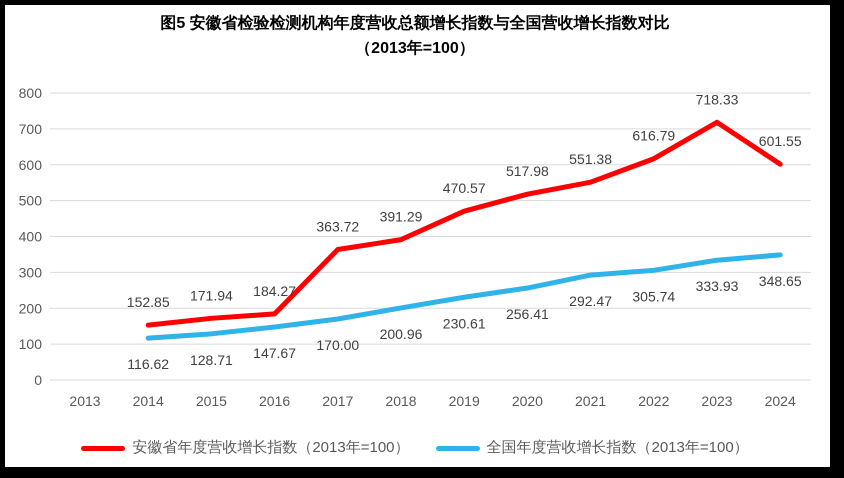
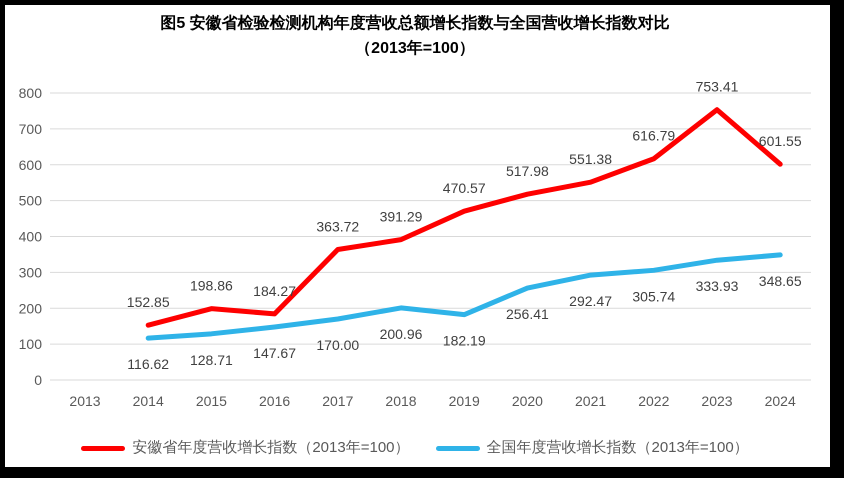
安徽省年度营收增长指数（2013年=100）/2015: 171.94 -> 198.86
全国年度营收增长指数（2013年=100）/2019: 230.61 -> 182.19
安徽省年度营收增长指数（2013年=100）/2023: 718.33 -> 753.41
